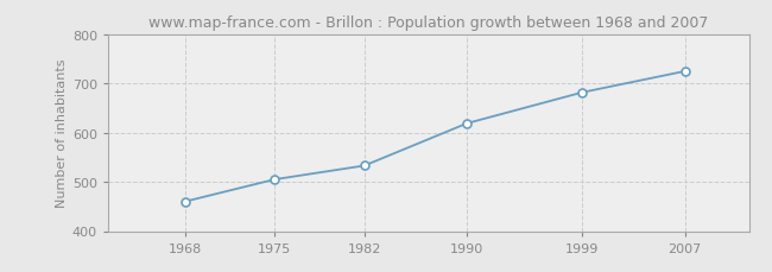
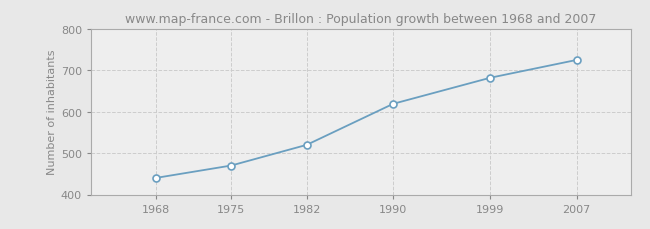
1968: 460 -> 440
1975: 505 -> 470
1982: 533 -> 520
